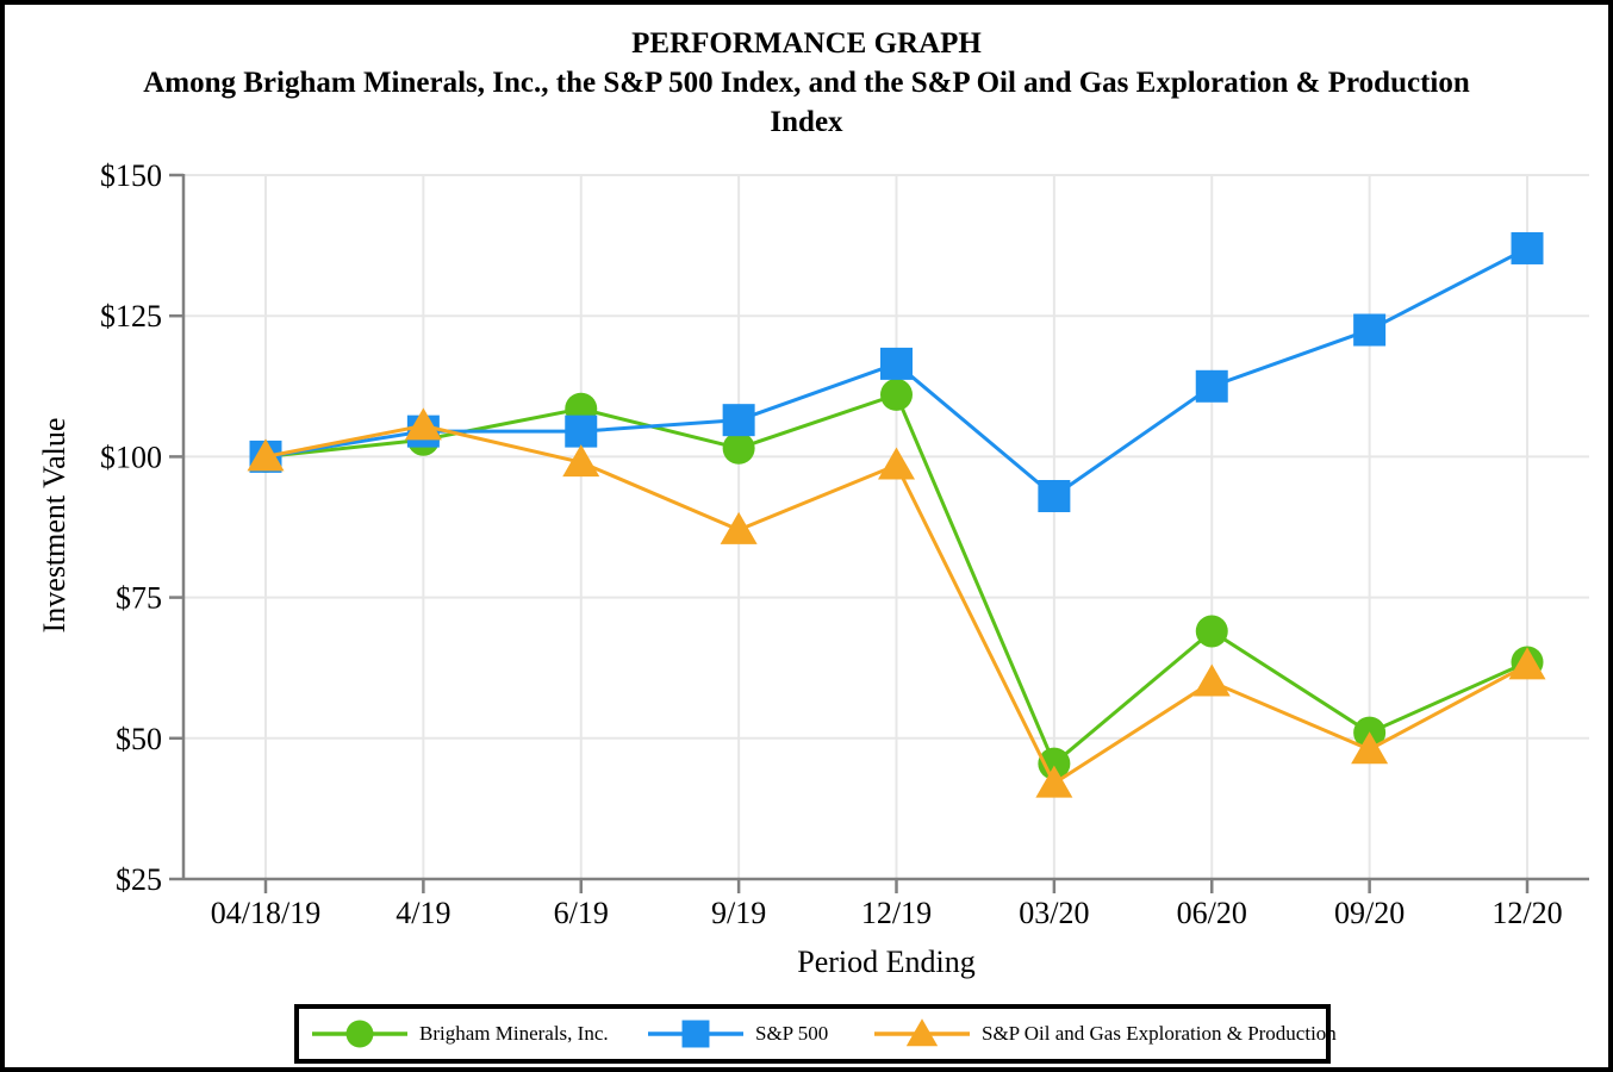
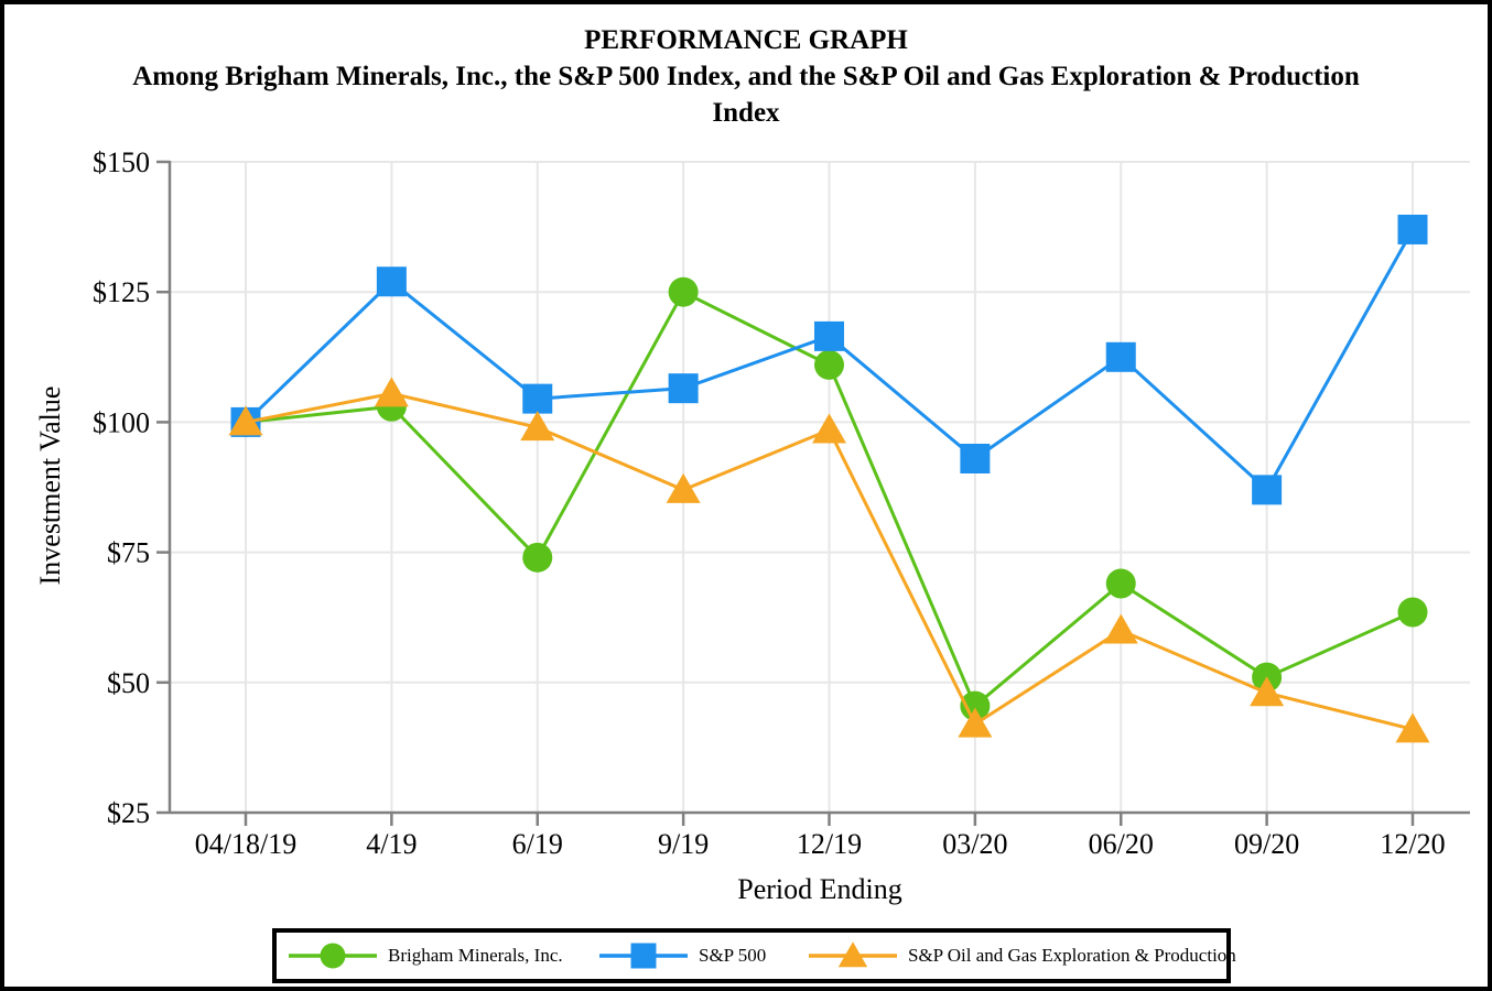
S&P 500/4/19: $104 -> $127
Brigham Minerals, Inc./6/19: $108 -> $74
Brigham Minerals, Inc./9/19: $102 -> $125
S&P 500/09/20: $122 -> $87
S&P Oil and Gas Exploration & Production/12/20: $63 -> $41
